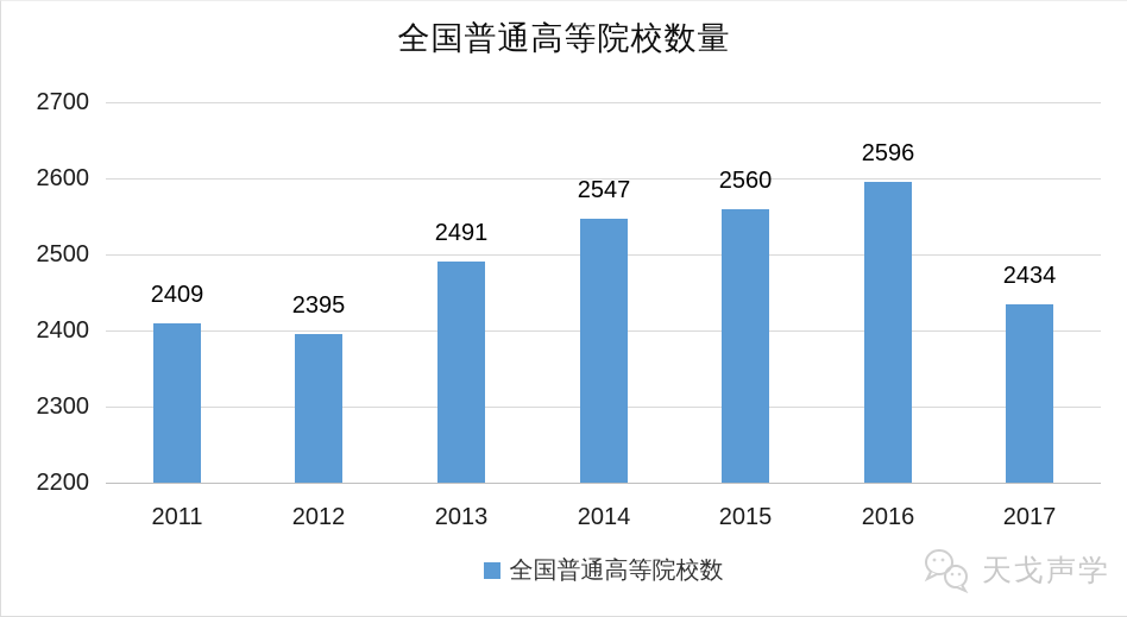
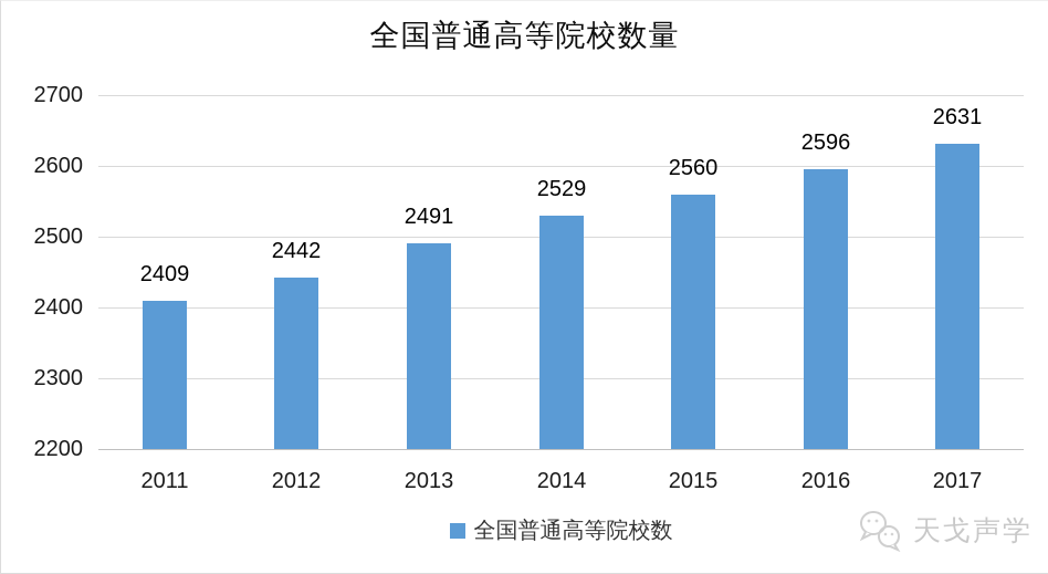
2012: 2395 -> 2442
2014: 2547 -> 2529
2017: 2434 -> 2631
